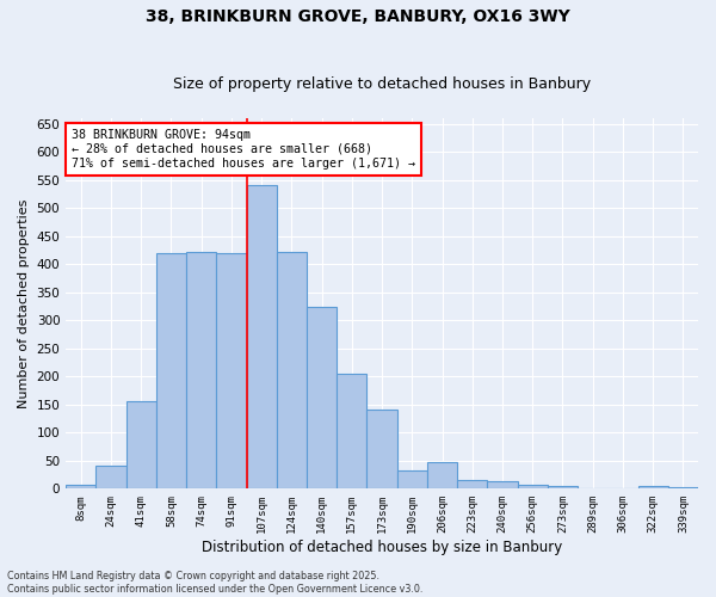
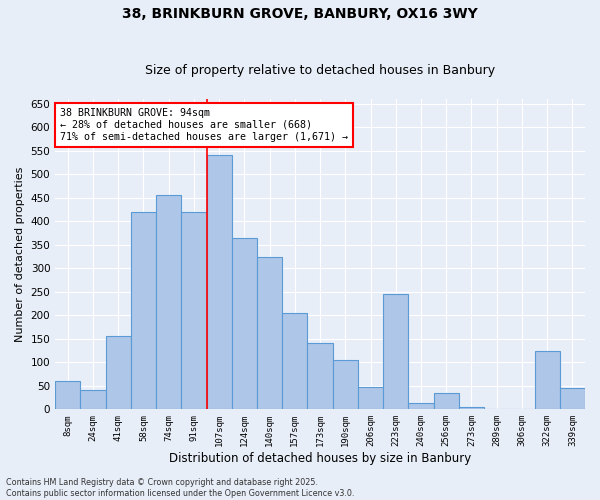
8sqm: 8 -> 60
74sqm: 422 -> 455
124sqm: 422 -> 365
190sqm: 32 -> 105
223sqm: 15 -> 245
256sqm: 8 -> 35
322sqm: 5 -> 125
339sqm: 2 -> 45
